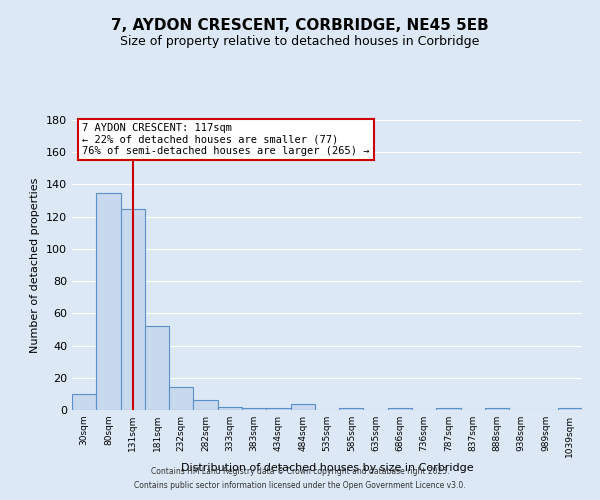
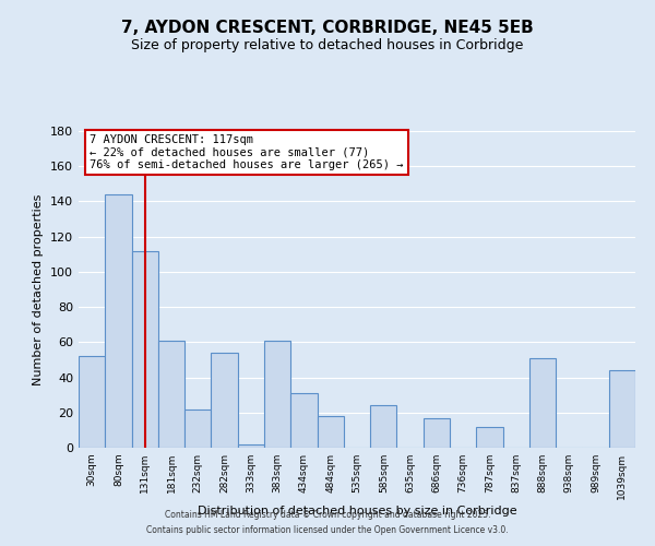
30sqm: 10 -> 52
80sqm: 135 -> 144
131sqm: 125 -> 112
181sqm: 52 -> 61
232sqm: 14 -> 22
282sqm: 6 -> 54
383sqm: 1 -> 61
434sqm: 1 -> 31
484sqm: 4 -> 18
585sqm: 1 -> 24
686sqm: 1 -> 17
787sqm: 1 -> 12
888sqm: 1 -> 51
1039sqm: 1 -> 44
